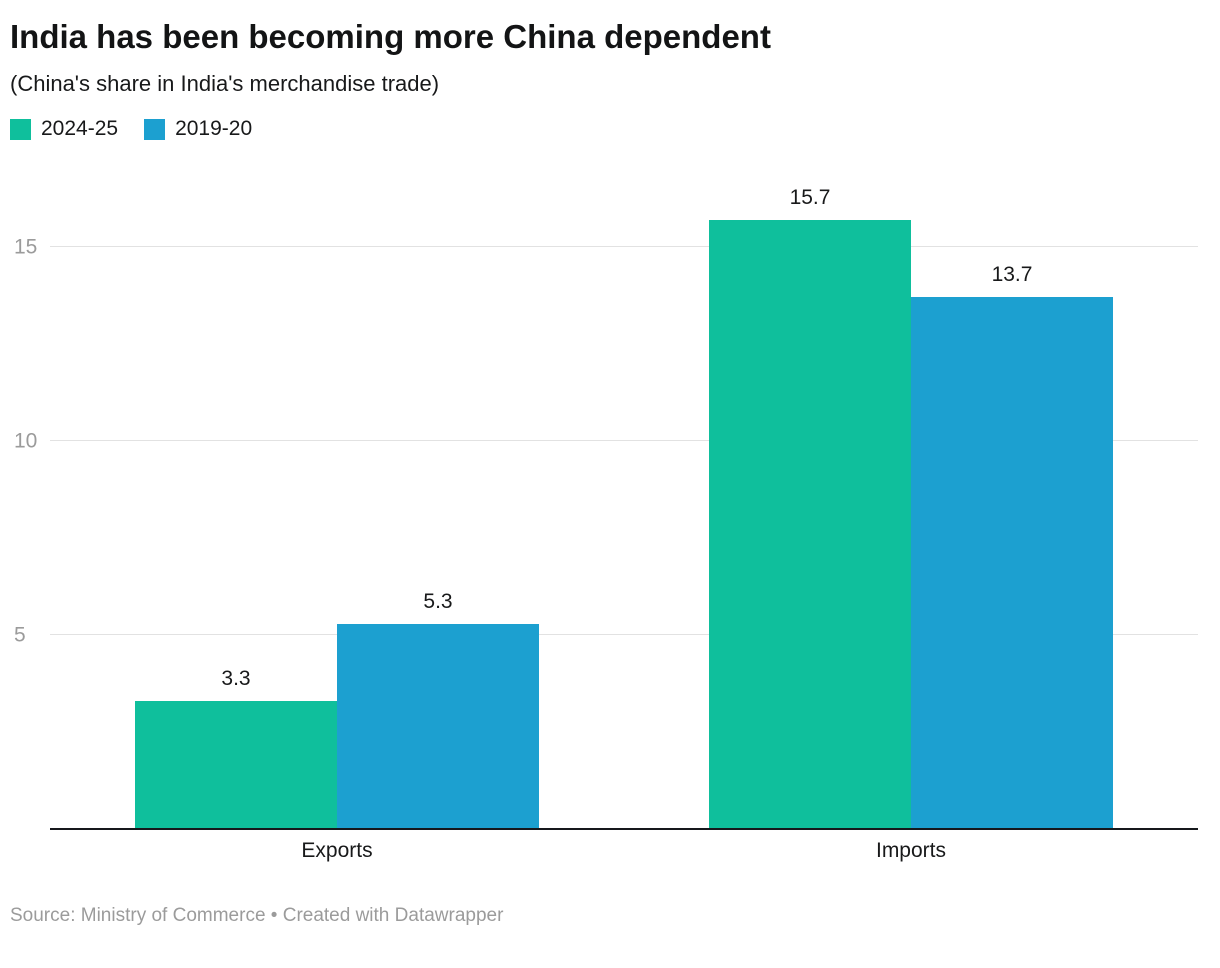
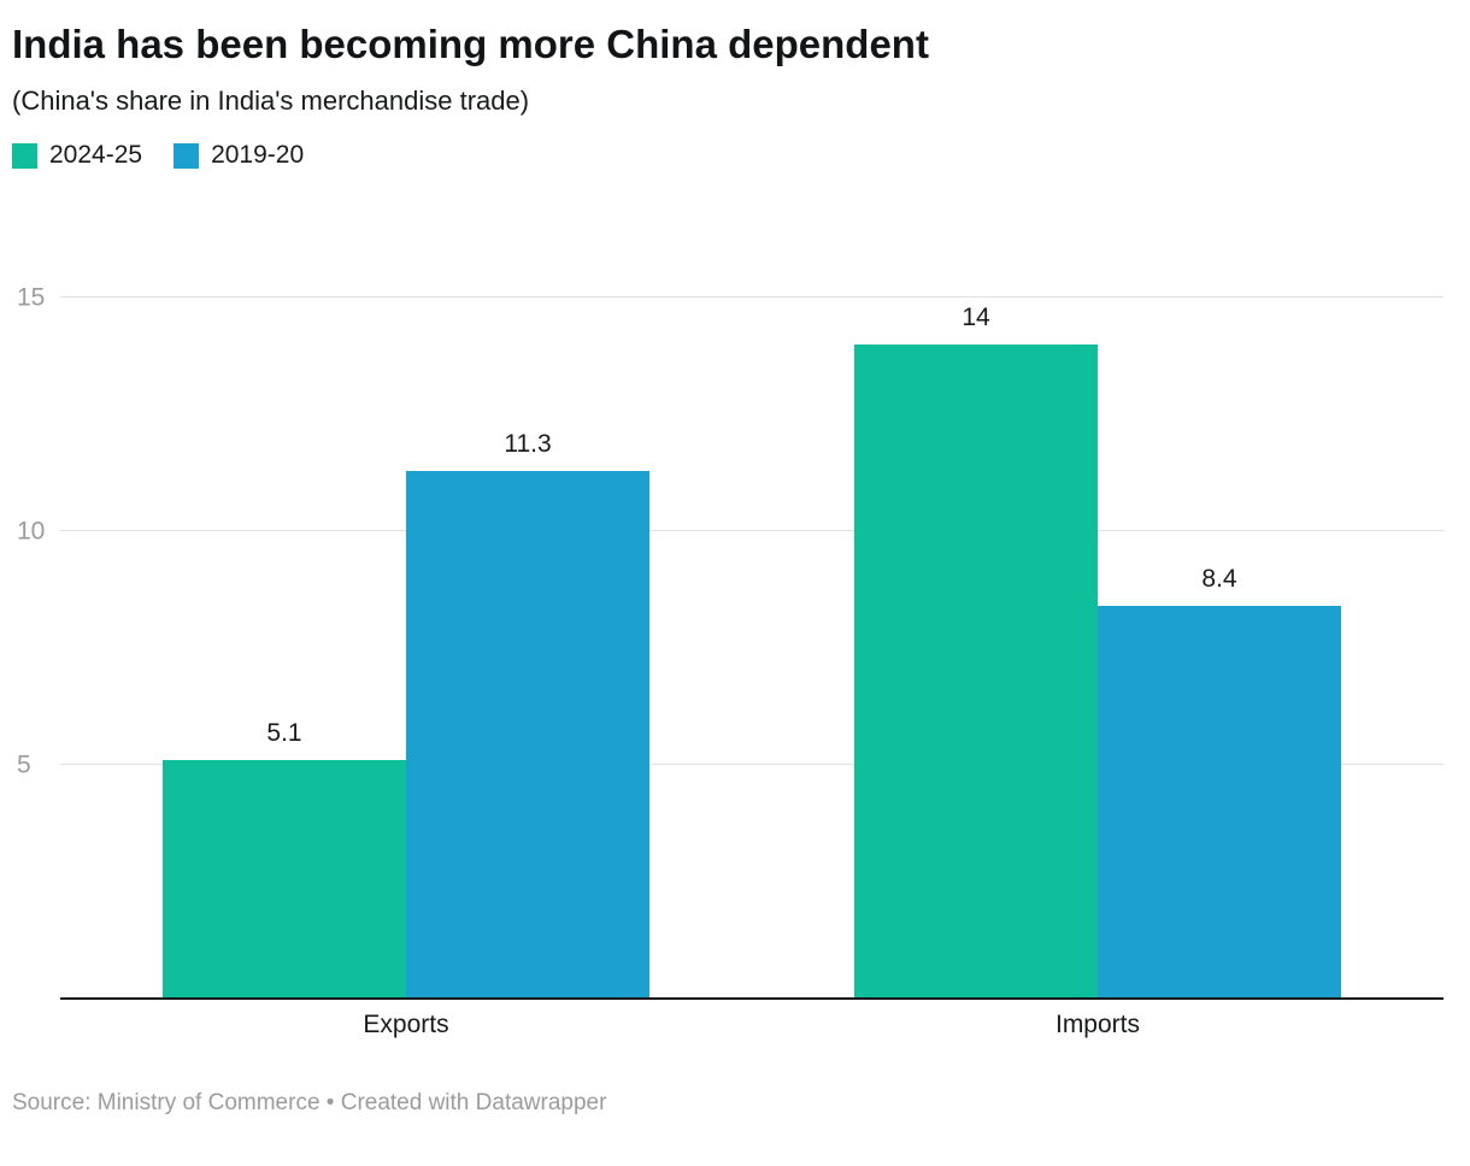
2024-25/Exports: 3.3 -> 5.1
2019-20/Exports: 5.3 -> 11.3
2024-25/Imports: 15.7 -> 14
2019-20/Imports: 13.7 -> 8.4
